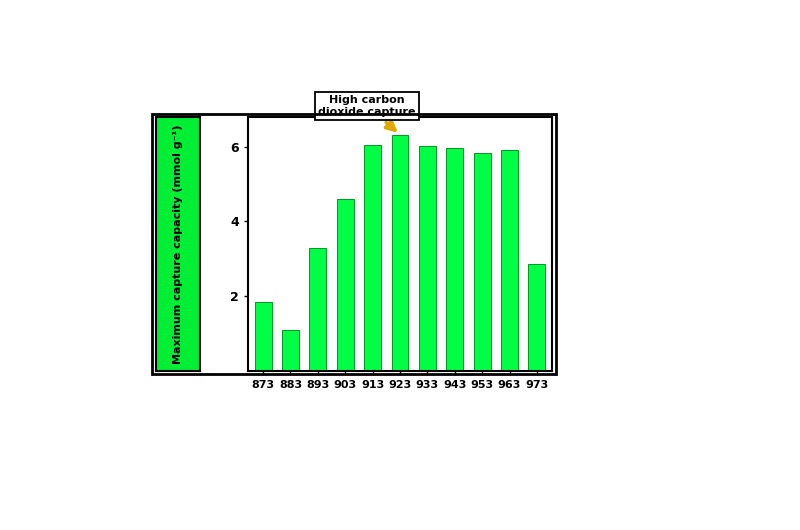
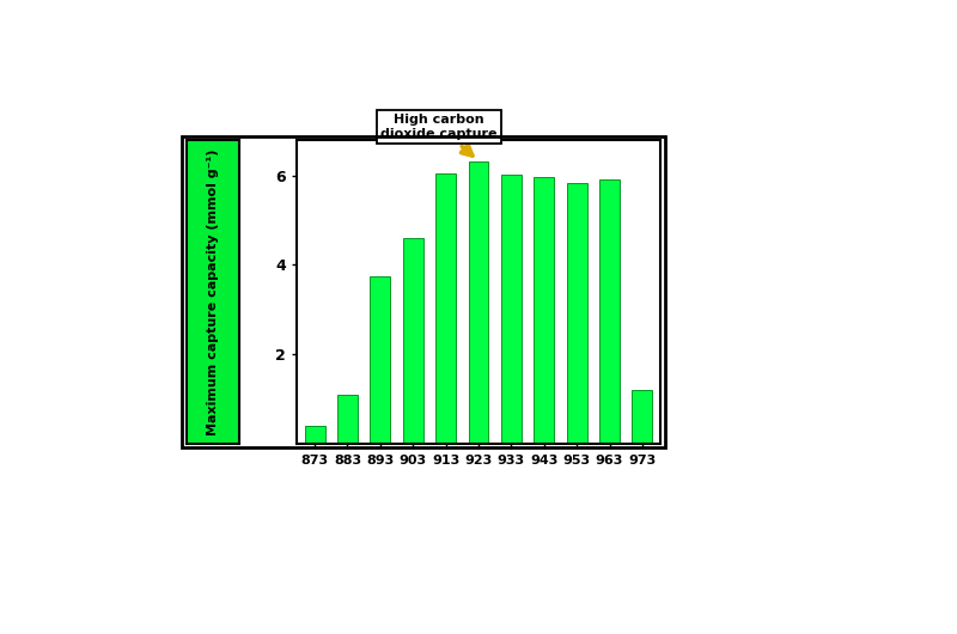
873: 1.85 -> 0.40
893: 3.30 -> 3.75
973: 2.85 -> 1.20
